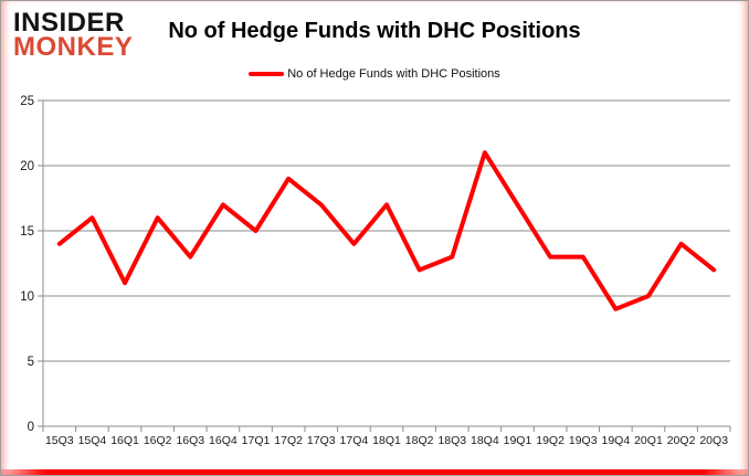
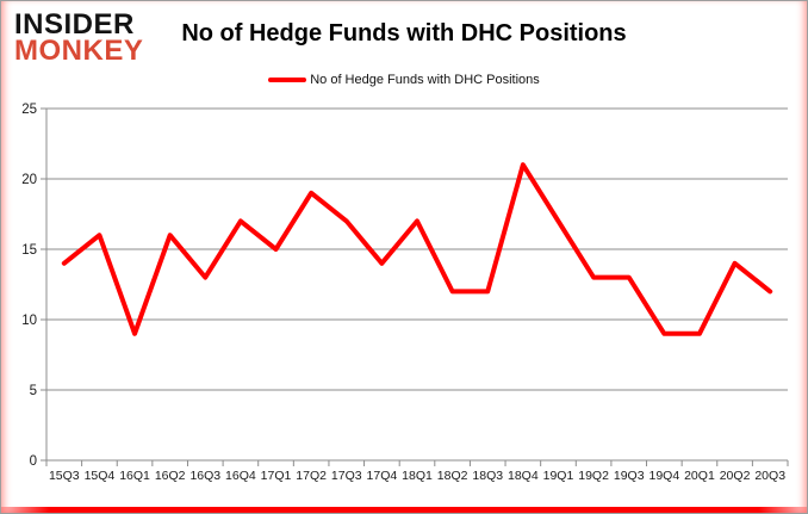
16Q1: 11 -> 9
18Q3: 13 -> 12
20Q1: 10 -> 9
